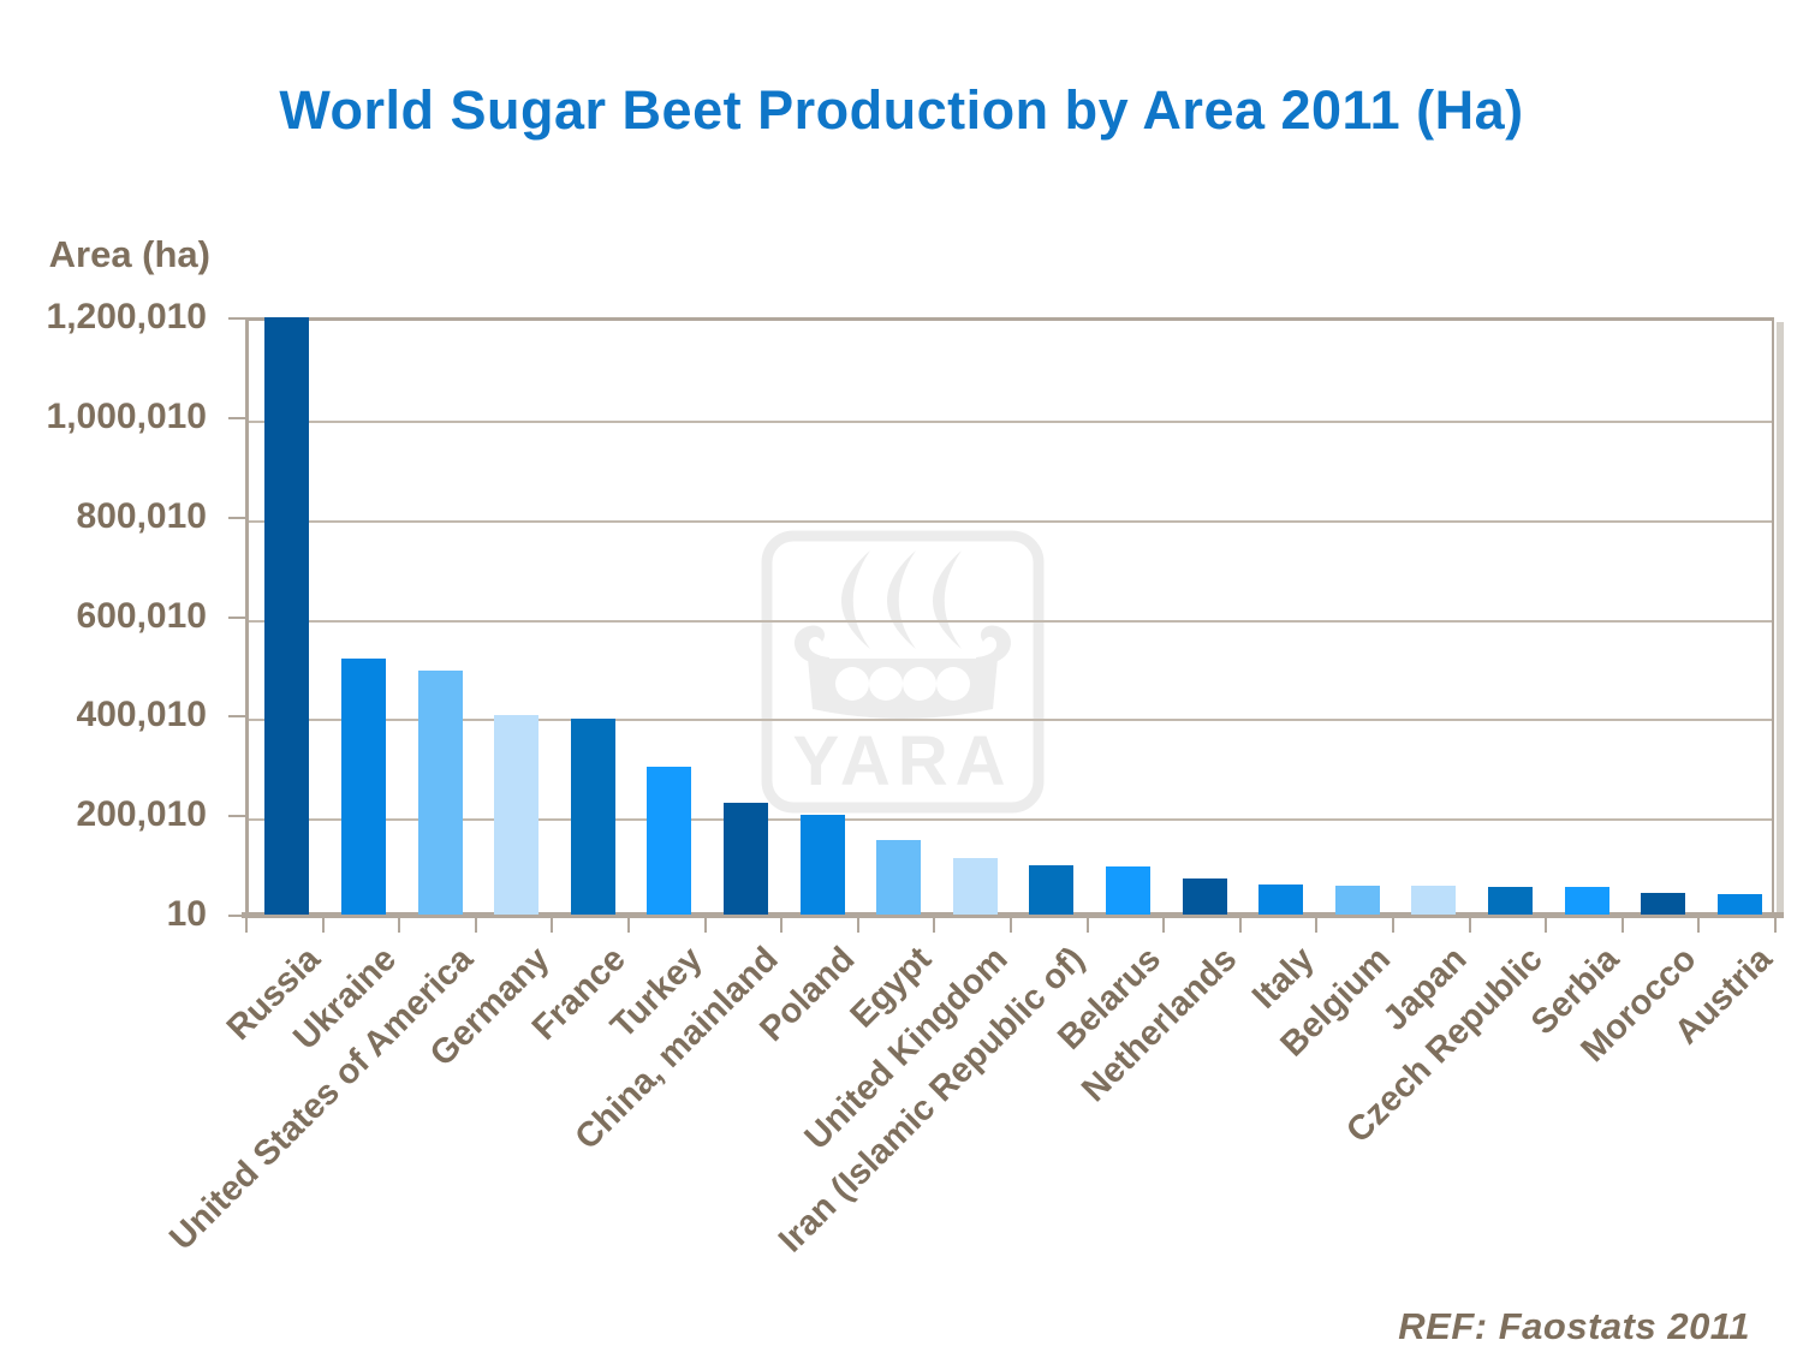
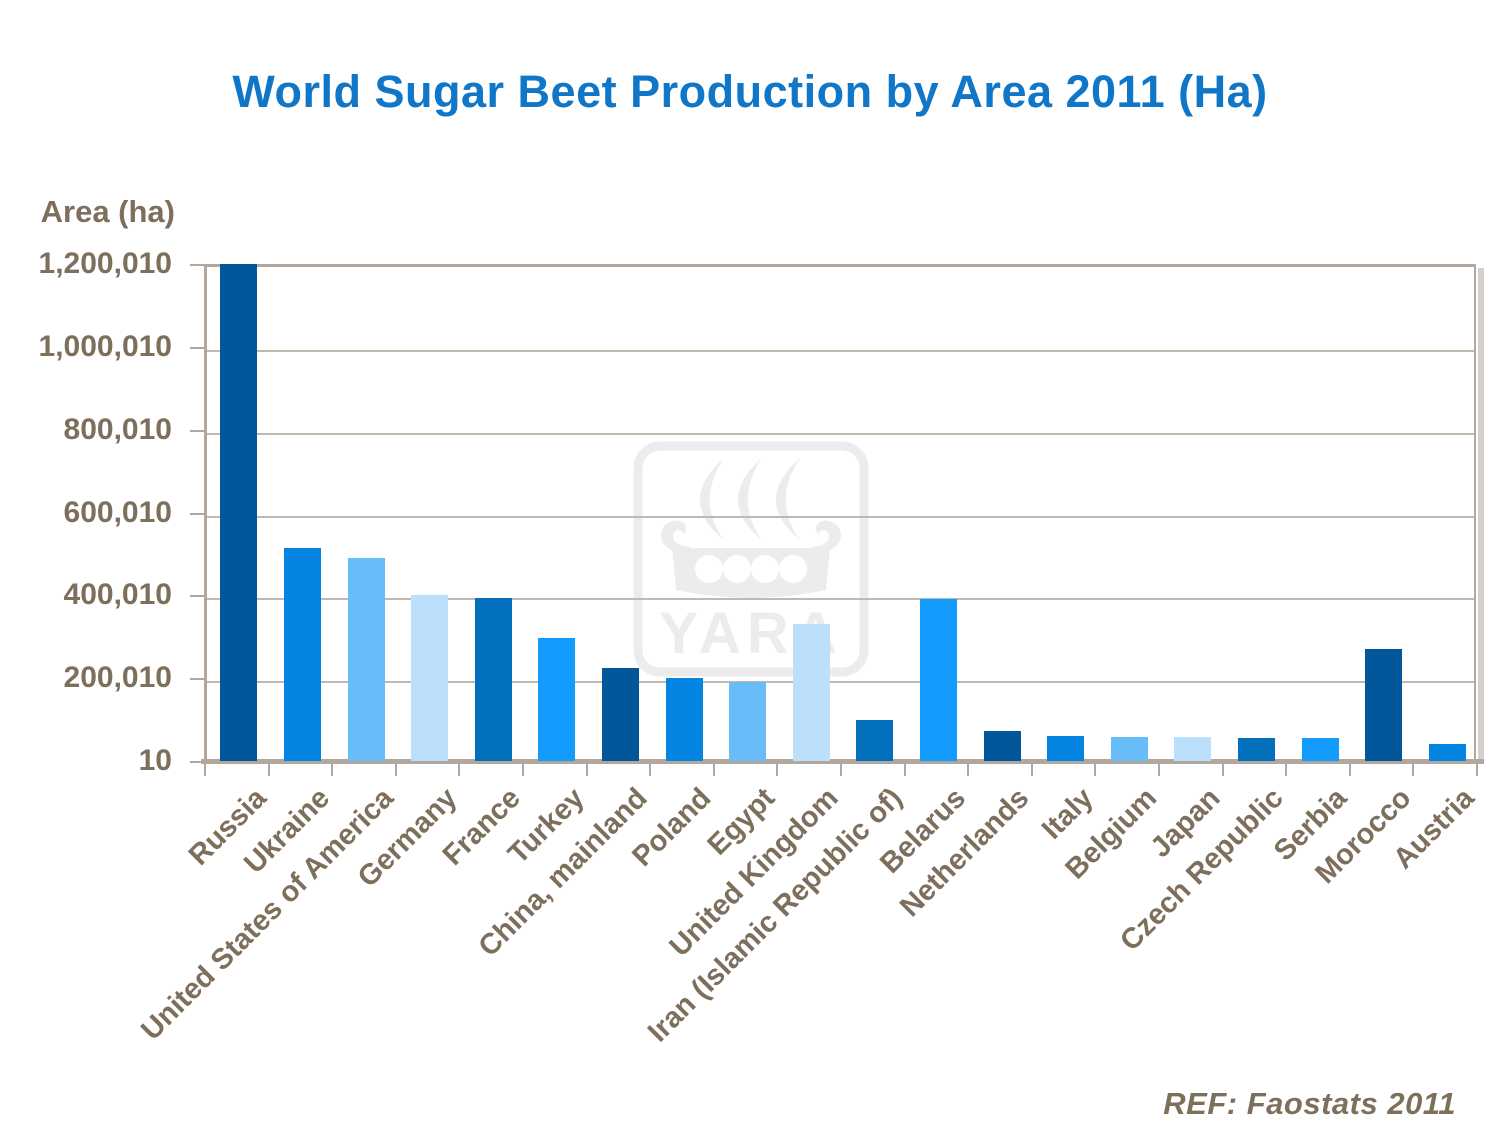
Egypt: 150000 -> 190000
United Kingdom: 110000 -> 330000
Belarus: 100000 -> 390000
Morocco: 40000 -> 270000
